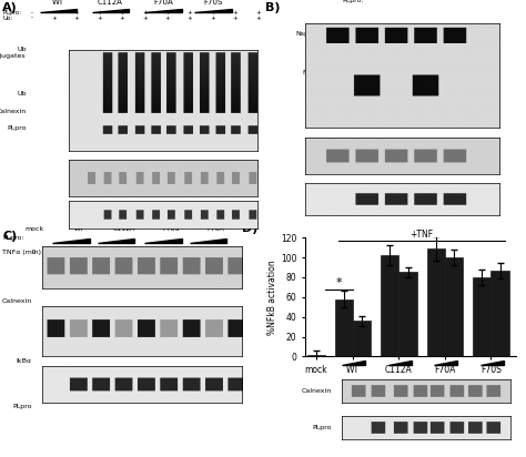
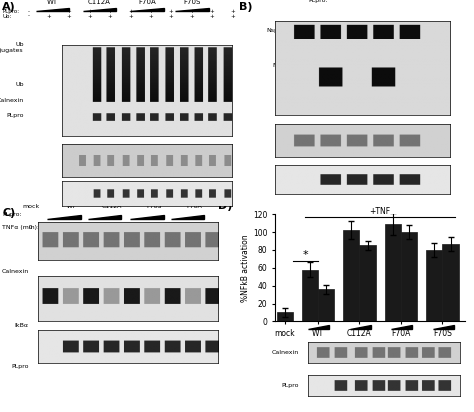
mock: 1 -> 10
